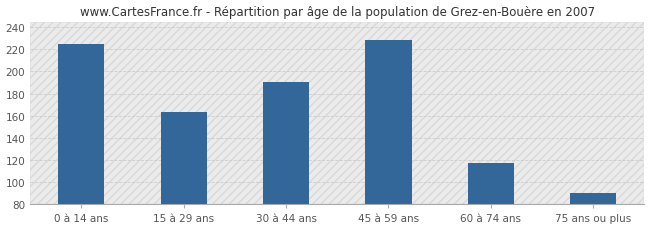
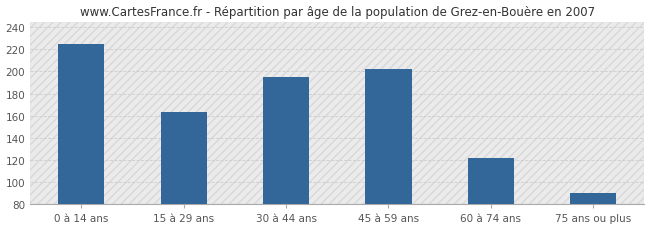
30 à 44 ans: 190 -> 195
45 à 59 ans: 228 -> 202
60 à 74 ans: 117 -> 122
